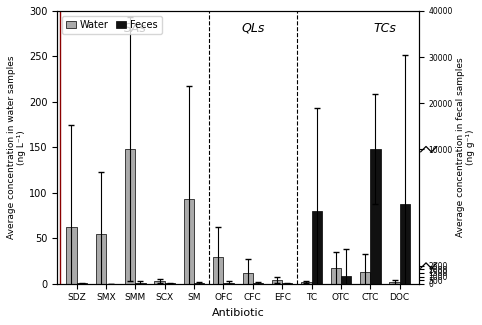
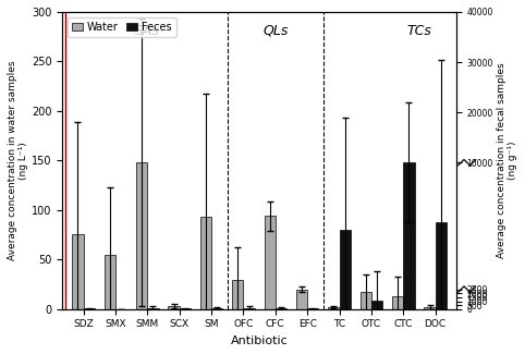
Water/SDZ: 62 -> 76
Water/CFC: 12 -> 94
Water/EFC: 4 -> 20
